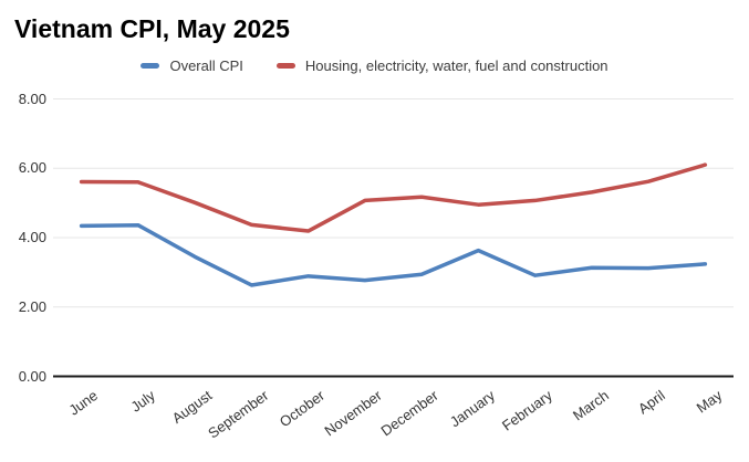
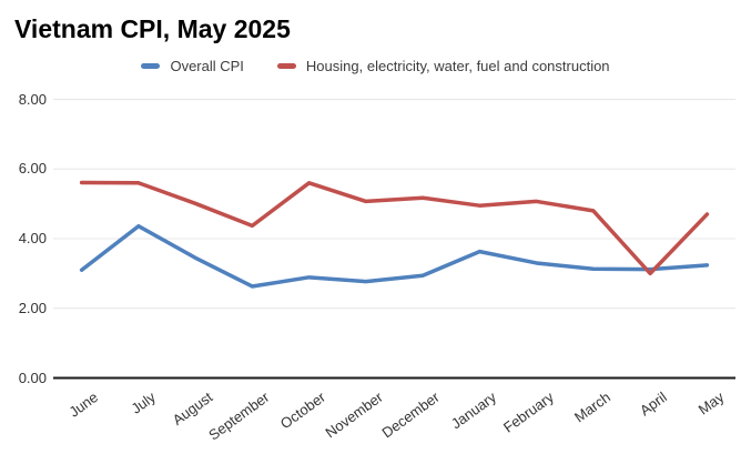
Overall CPI/June: 4.3 -> 3.1
Housing, electricity, water, fuel and construction/October: 4.2 -> 5.6
Overall CPI/February: 2.9 -> 3.3
Housing, electricity, water, fuel and construction/March: 5.3 -> 4.8
Housing, electricity, water, fuel and construction/April: 5.6 -> 3.0
Housing, electricity, water, fuel and construction/May: 6.1 -> 4.7
